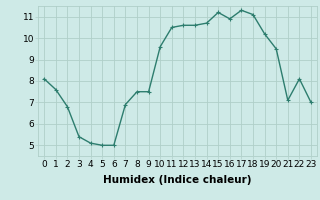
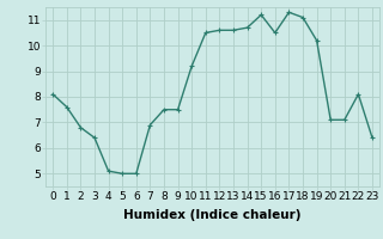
3: 5.4 -> 6.4
10: 9.6 -> 9.2
16: 10.9 -> 10.5
20: 9.5 -> 7.1
23: 7.0 -> 6.4
